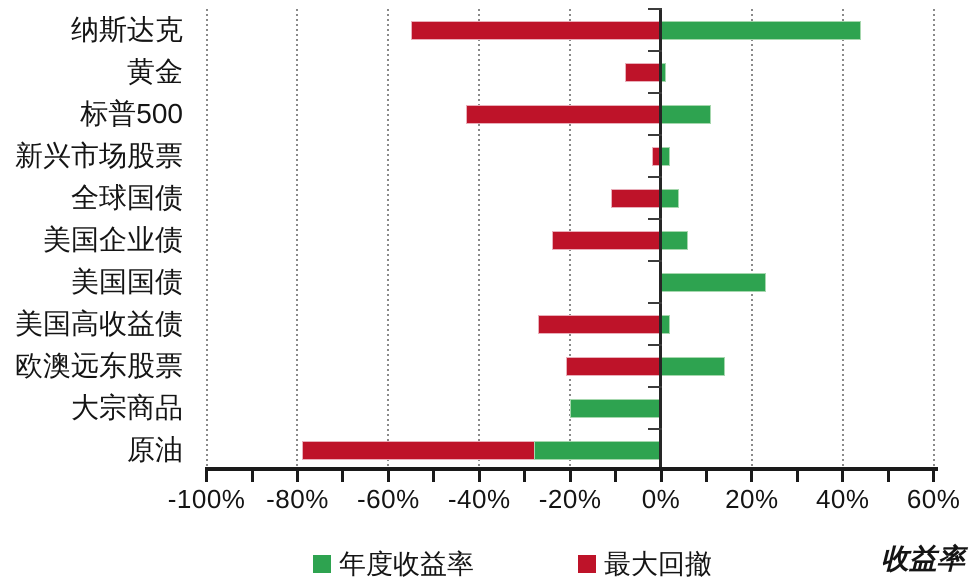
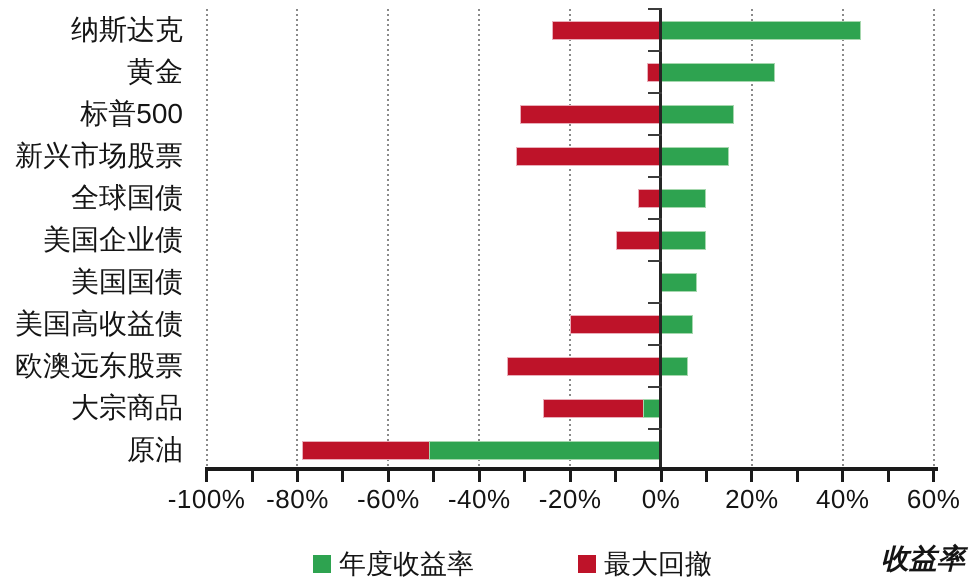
最大回撤/纳斯达克: -55% -> -24%
年度收益率/黄金: 1% -> 25%
最大回撤/黄金: -8% -> -3%
年度收益率/标普500: 11% -> 16%
最大回撤/标普500: -43% -> -31%
年度收益率/新兴市场股票: 2% -> 15%
最大回撤/新兴市场股票: -2% -> -32%
年度收益率/全球国债: 4% -> 10%
最大回撤/全球国债: -11% -> -5%
年度收益率/美国企业债: 6% -> 10%
最大回撤/美国企业债: -24% -> -10%
年度收益率/美国国债: 23% -> 8%
年度收益率/美国高收益债: 2% -> 7%
最大回撤/美国高收益债: -27% -> -20%
年度收益率/欧澳远东股票: 14% -> 6%
最大回撤/欧澳远东股票: -21% -> -34%
年度收益率/大宗商品: -20% -> -4%
最大回撤/大宗商品: -17% -> -26%
年度收益率/原油: -28% -> -51%
